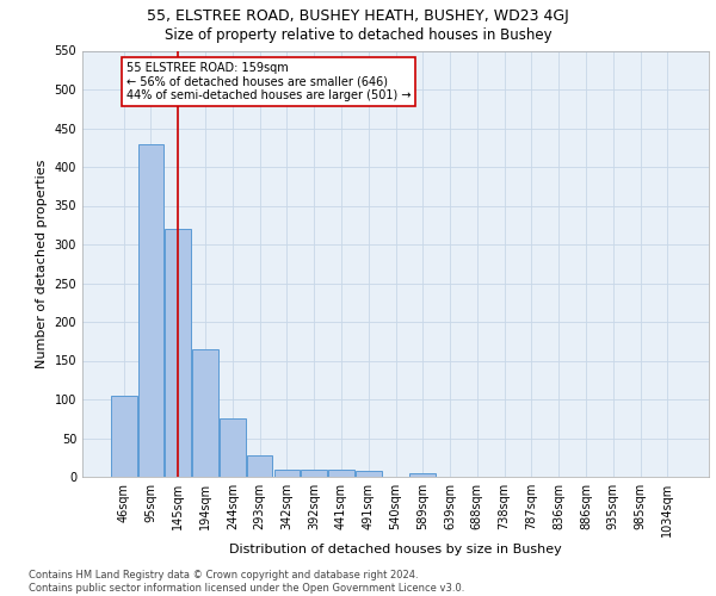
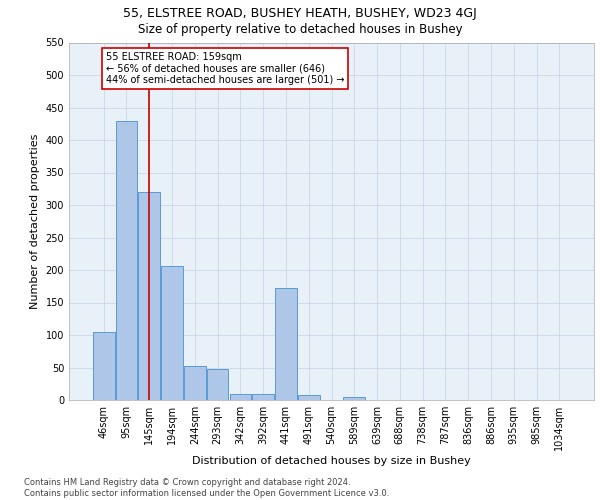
194sqm: 165 -> 206
244sqm: 75 -> 52
293sqm: 27 -> 48
441sqm: 10 -> 172
